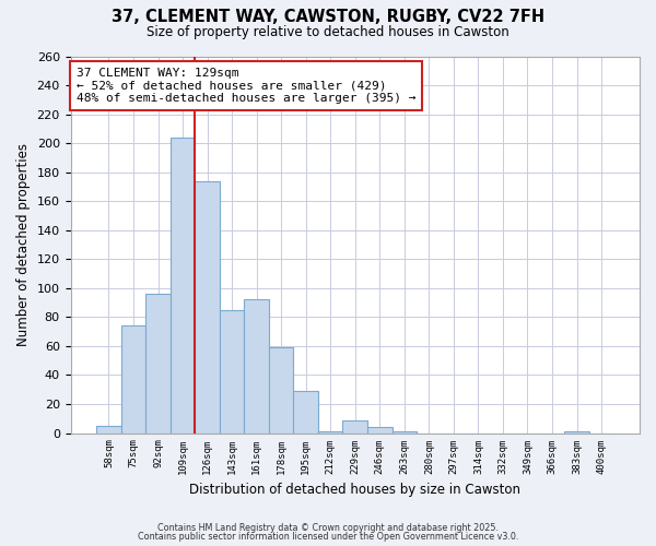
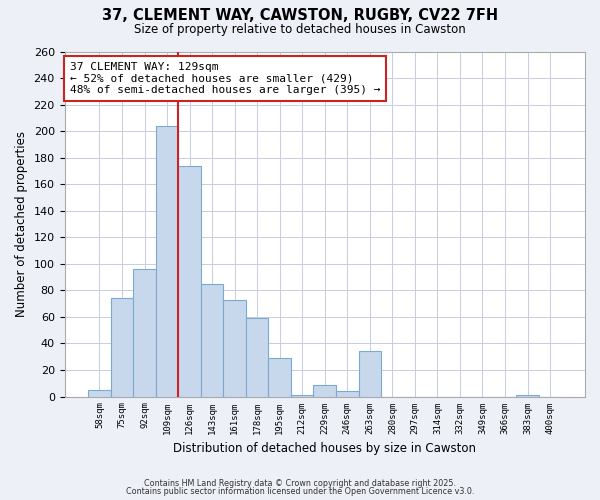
161sqm: 92 -> 73
263sqm: 1 -> 34
